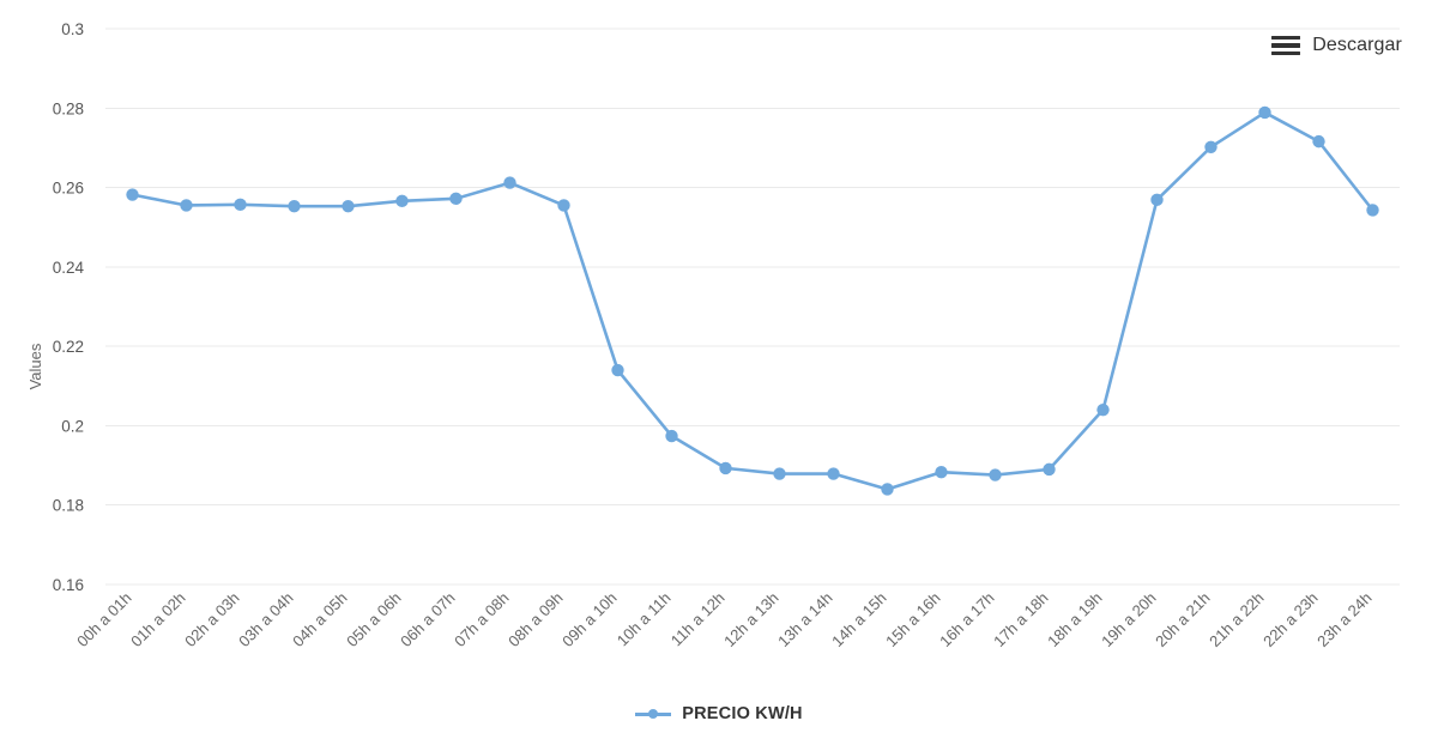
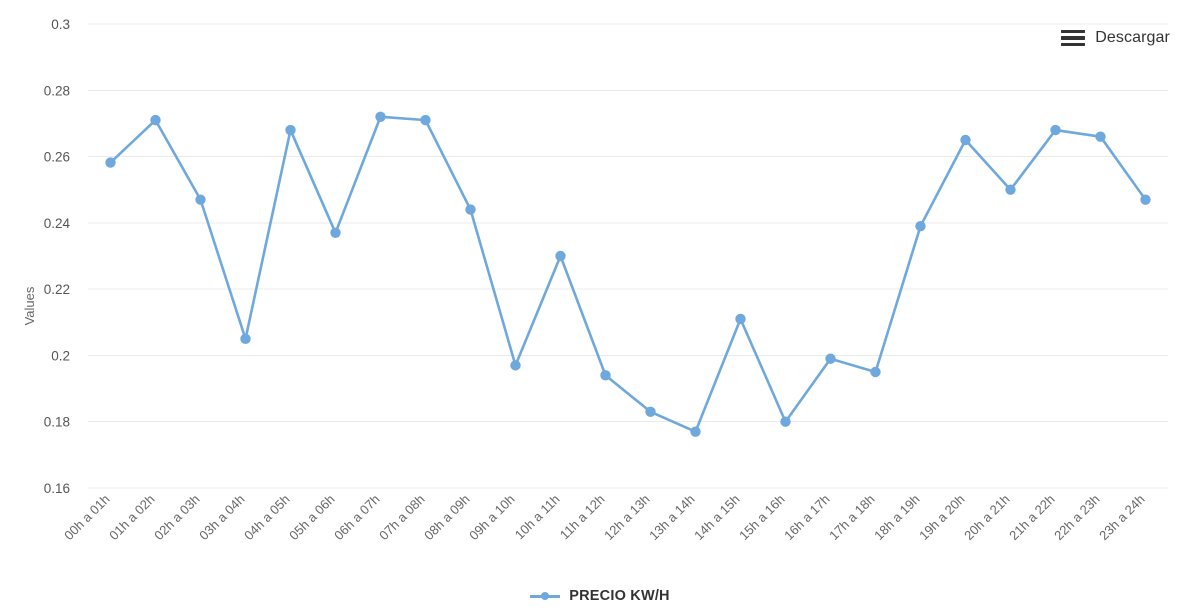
01h a 02h: 0.256 -> 0.271
02h a 03h: 0.256 -> 0.247
03h a 04h: 0.255 -> 0.205
04h a 05h: 0.255 -> 0.268
05h a 06h: 0.257 -> 0.237
06h a 07h: 0.257 -> 0.272
07h a 08h: 0.261 -> 0.271
08h a 09h: 0.256 -> 0.244
09h a 10h: 0.214 -> 0.197
10h a 11h: 0.197 -> 0.230
11h a 12h: 0.189 -> 0.194
12h a 13h: 0.188 -> 0.183
13h a 14h: 0.188 -> 0.177
14h a 15h: 0.184 -> 0.211
15h a 16h: 0.188 -> 0.180
16h a 17h: 0.188 -> 0.199
17h a 18h: 0.189 -> 0.195
18h a 19h: 0.204 -> 0.239
19h a 20h: 0.257 -> 0.265
20h a 21h: 0.270 -> 0.250
21h a 22h: 0.279 -> 0.268
22h a 23h: 0.272 -> 0.266
23h a 24h: 0.254 -> 0.247
